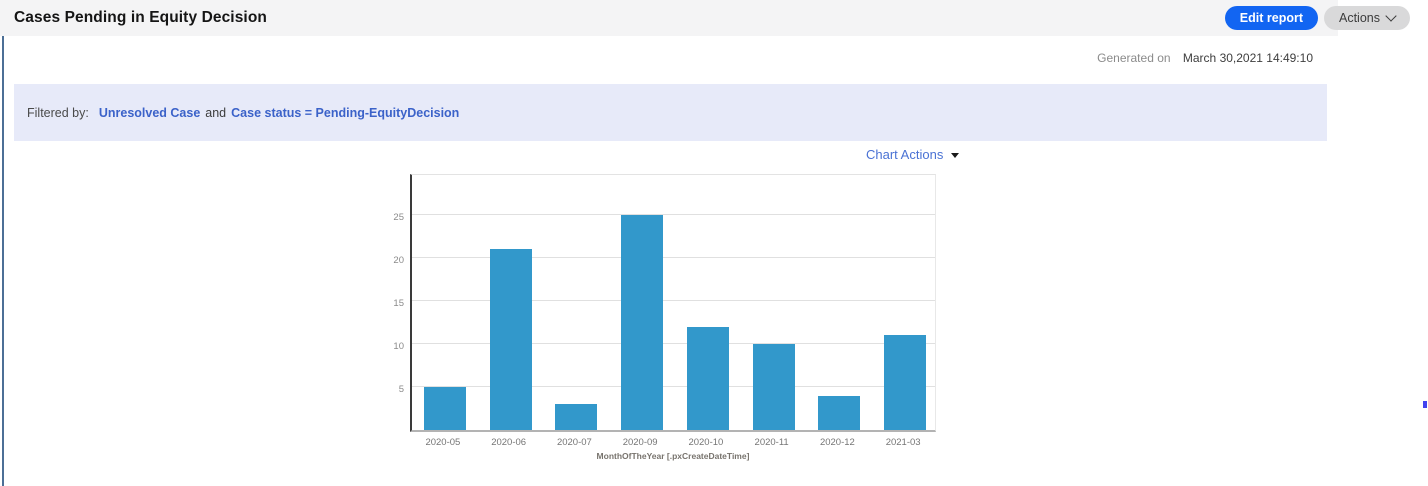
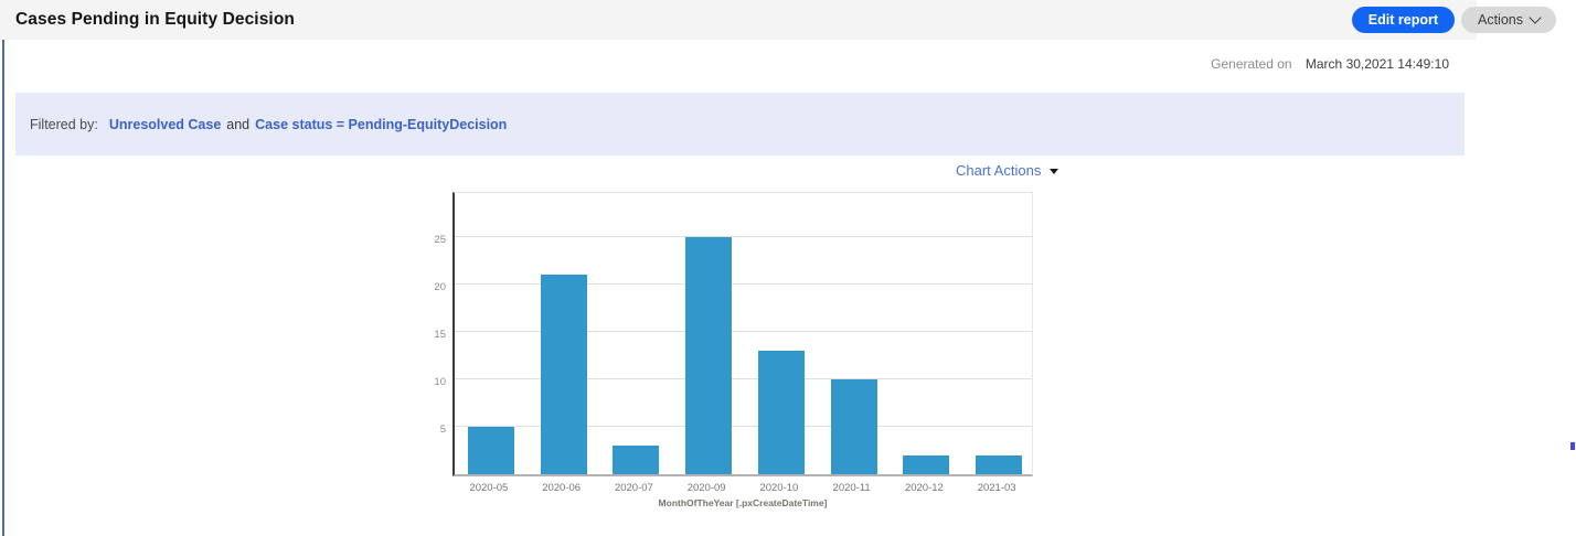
2020-10: 12 -> 13
2020-12: 4 -> 2
2021-03: 11 -> 2
